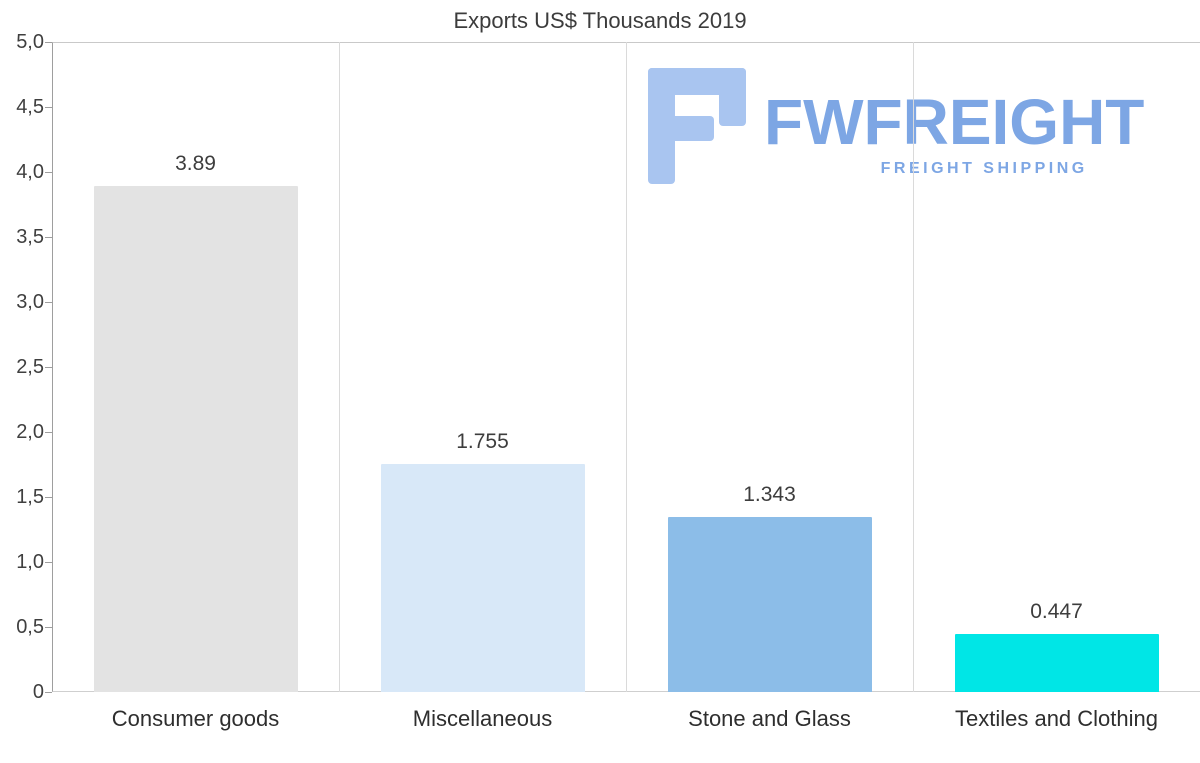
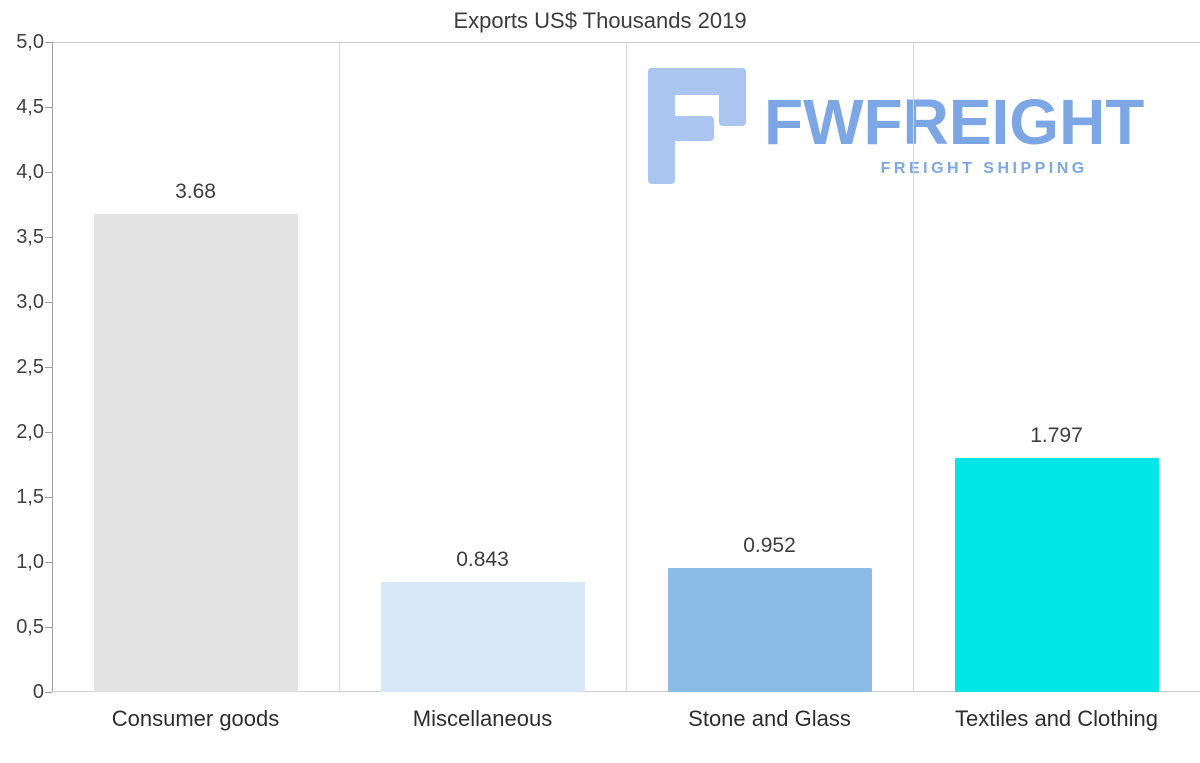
Consumer goods: 3.89 -> 3.68
Miscellaneous: 1.755 -> 0.843
Stone and Glass: 1.343 -> 0.952
Textiles and Clothing: 0.447 -> 1.797
